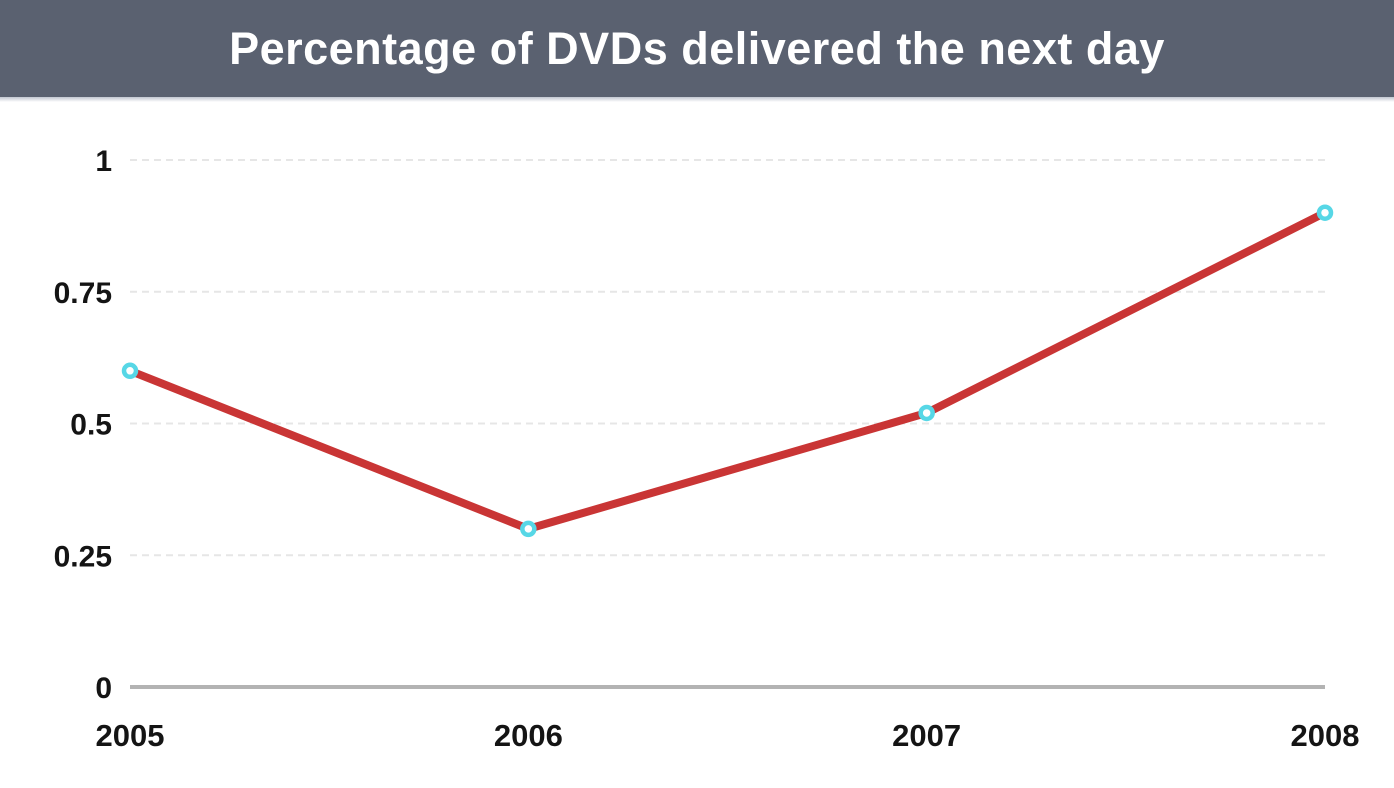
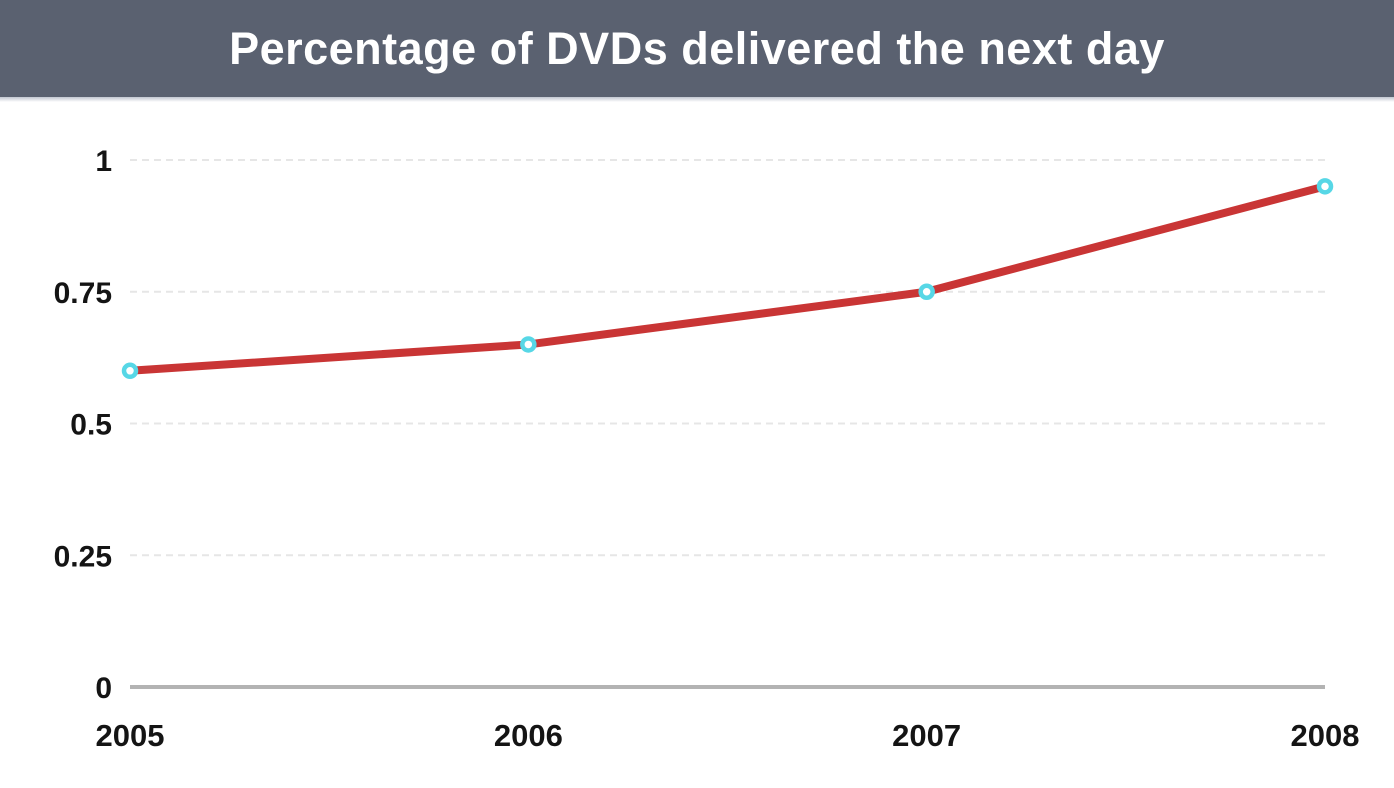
2006: 0.30 -> 0.65
2007: 0.52 -> 0.75
2008: 0.90 -> 0.95
